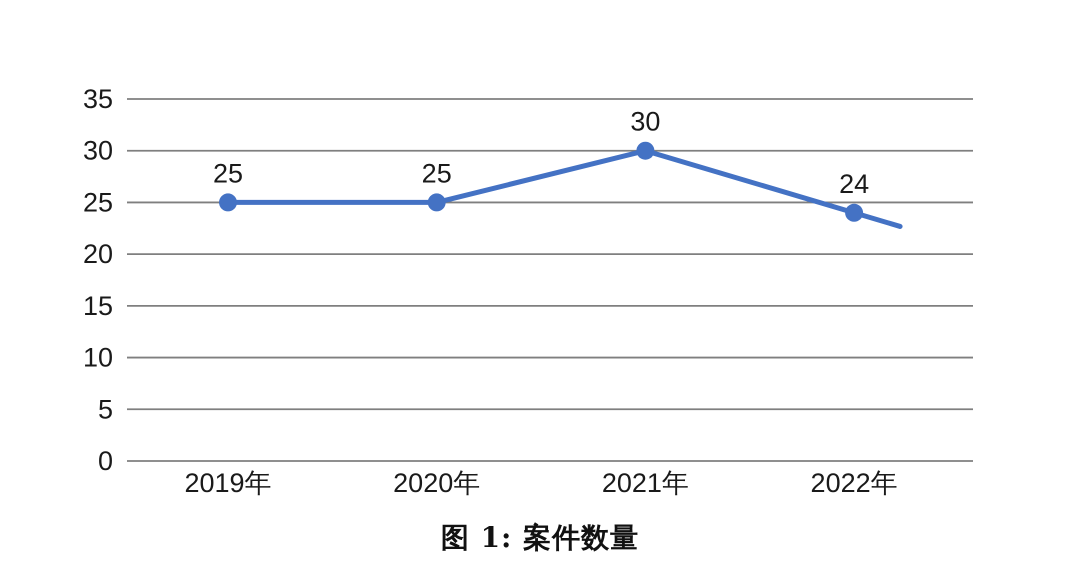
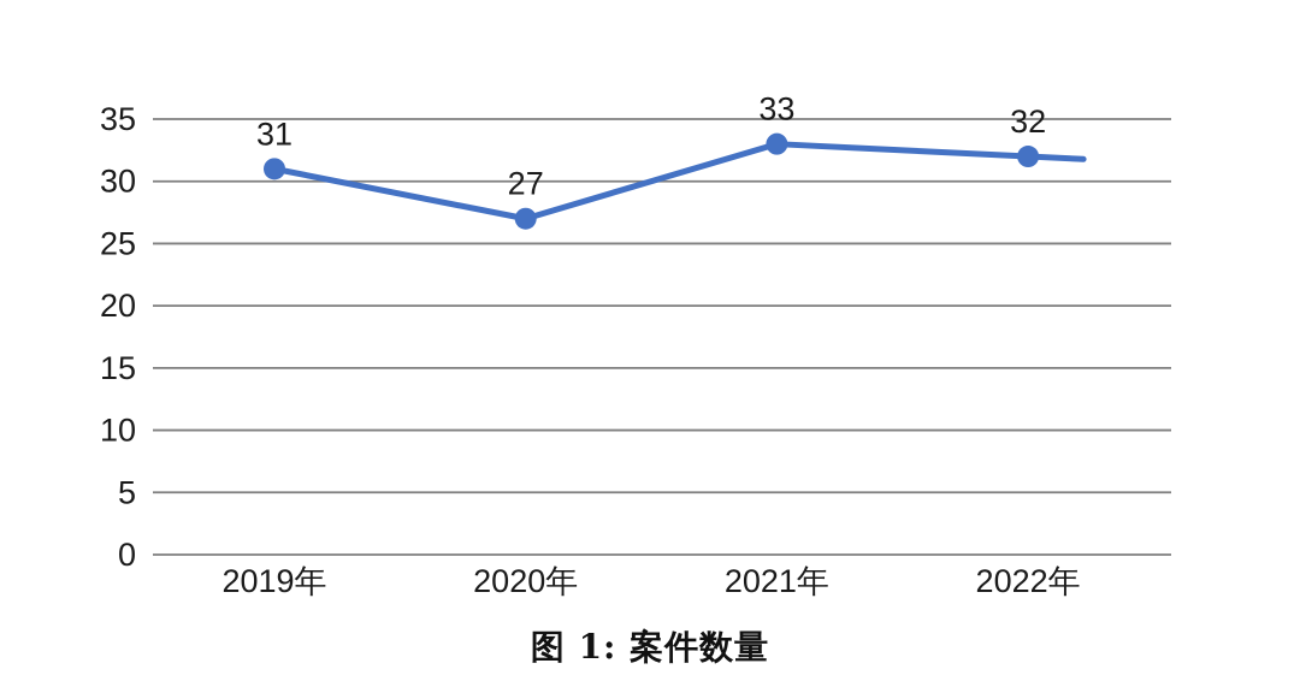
2019年: 25 -> 31
2020年: 25 -> 27
2021年: 30 -> 33
2022年: 24 -> 32
